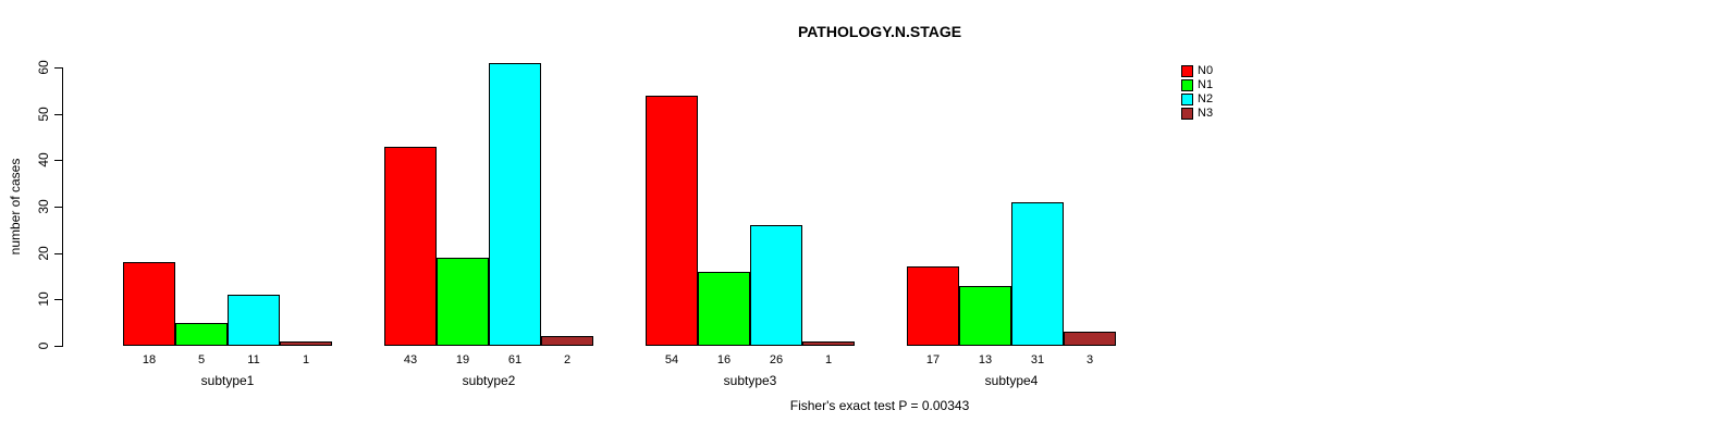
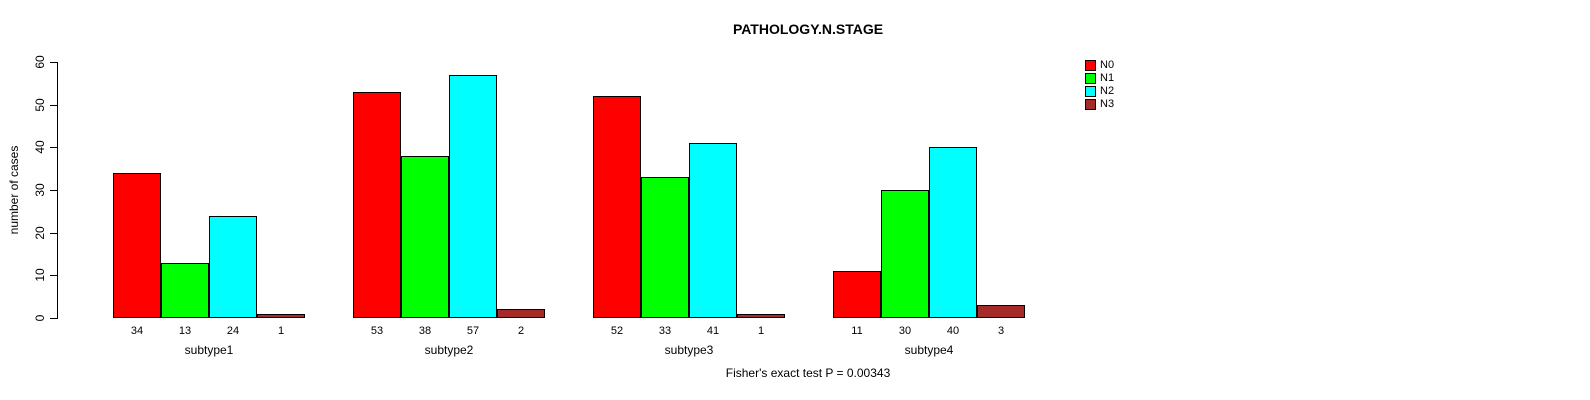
N0/subtype1: 18 -> 34
N1/subtype1: 5 -> 13
N2/subtype1: 11 -> 24
N0/subtype2: 43 -> 53
N1/subtype2: 19 -> 38
N2/subtype2: 61 -> 57
N0/subtype3: 54 -> 52
N1/subtype3: 16 -> 33
N2/subtype3: 26 -> 41
N0/subtype4: 17 -> 11
N1/subtype4: 13 -> 30
N2/subtype4: 31 -> 40
